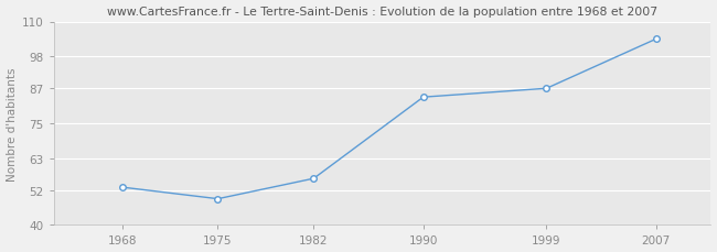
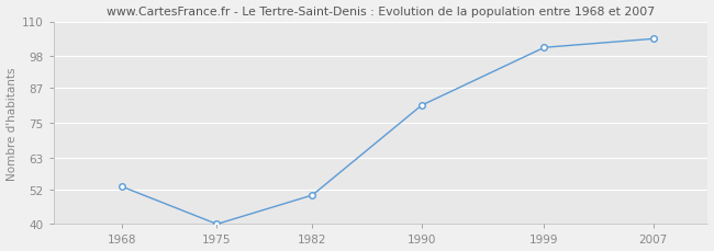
1975: 49 -> 40
1982: 56 -> 50
1990: 84 -> 81
1999: 87 -> 101
